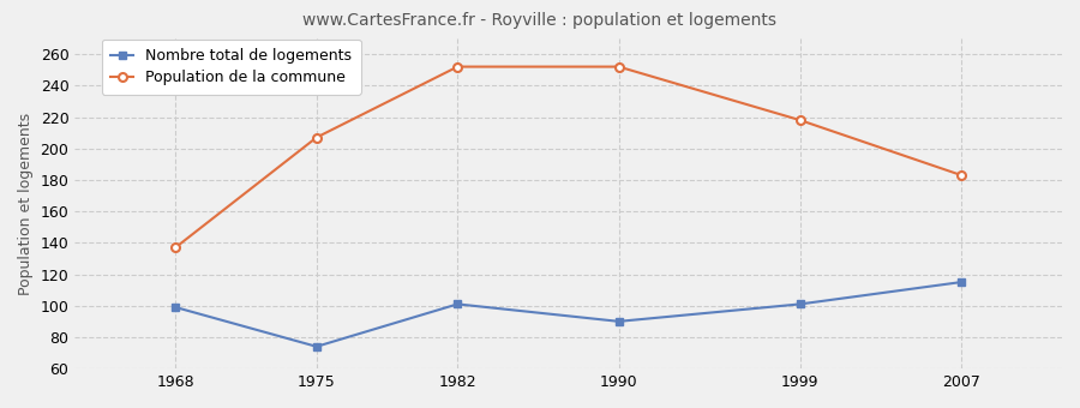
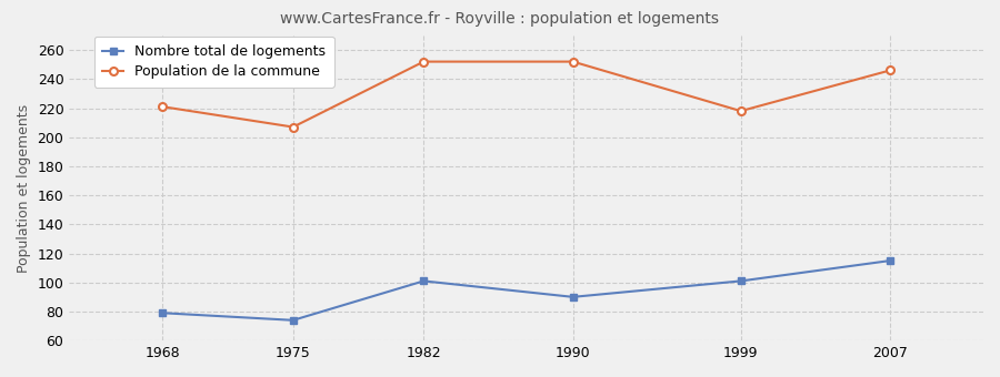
Nombre total de logements/1968: 99 -> 79
Population de la commune/1968: 137 -> 221
Population de la commune/2007: 183 -> 246
